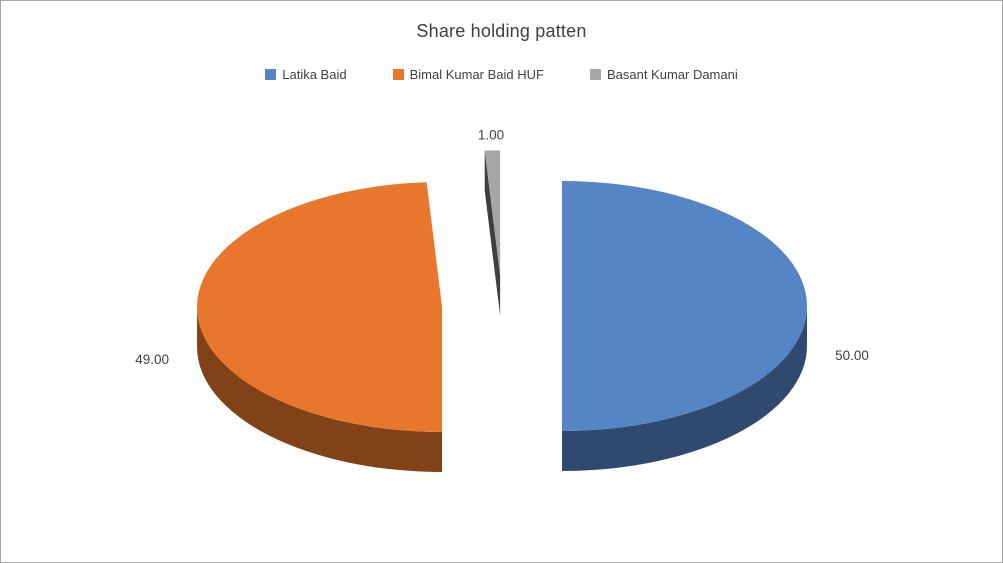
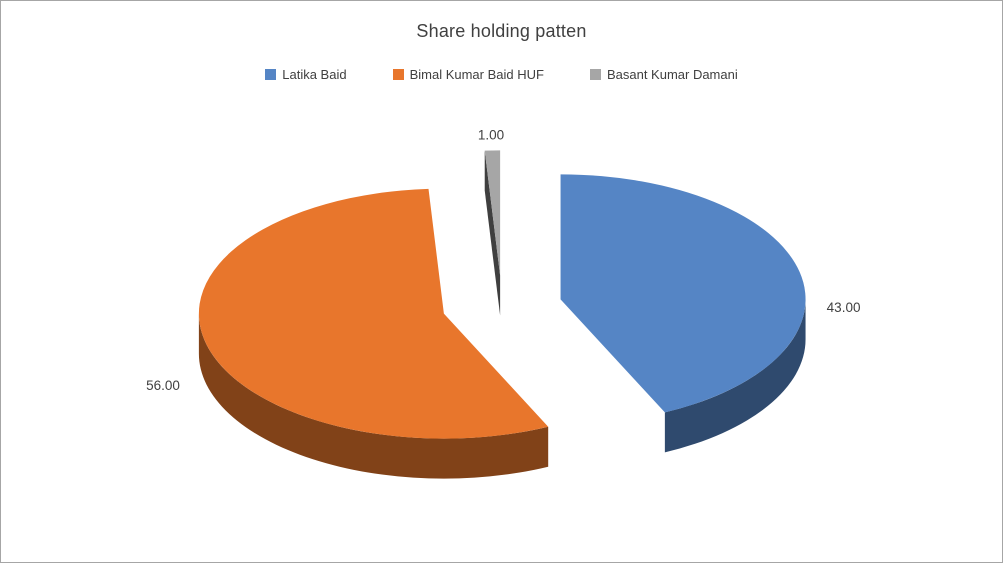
Latika Baid: 50.00 -> 43.00
Bimal Kumar Baid HUF: 49.00 -> 56.00
